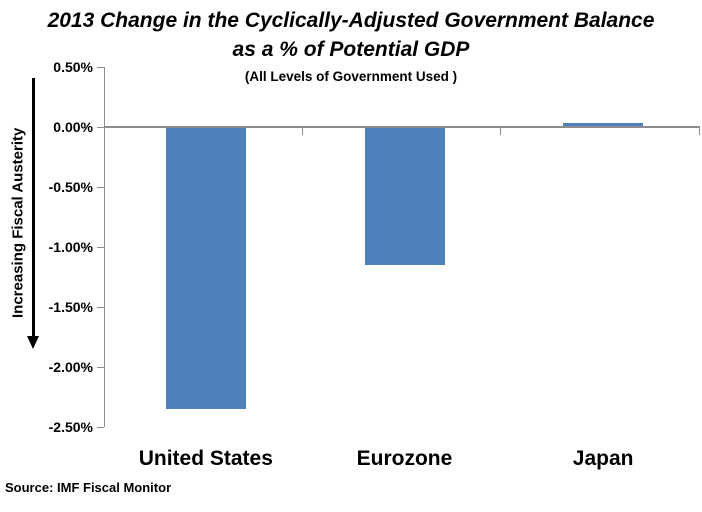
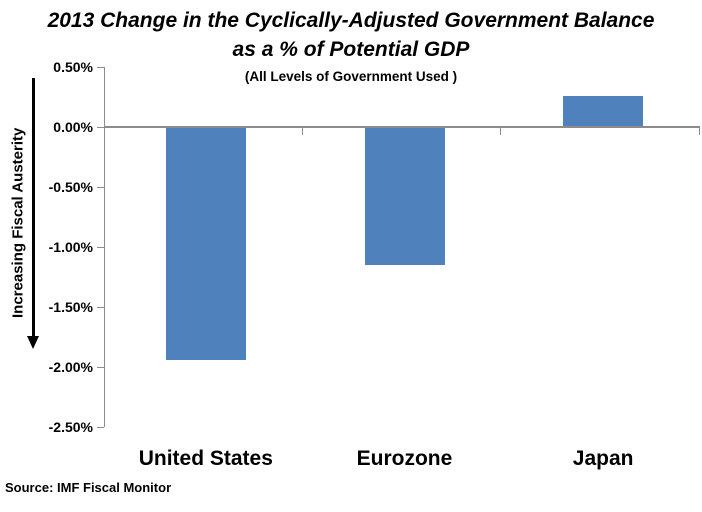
United States: -2.35% -> -1.94%
Japan: 0.03% -> 0.26%
